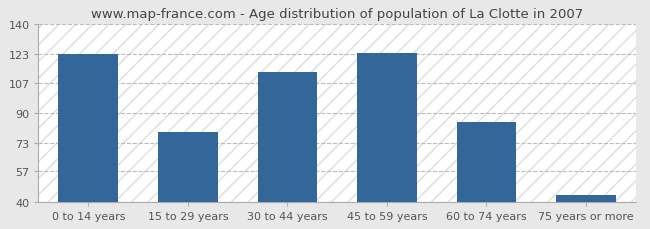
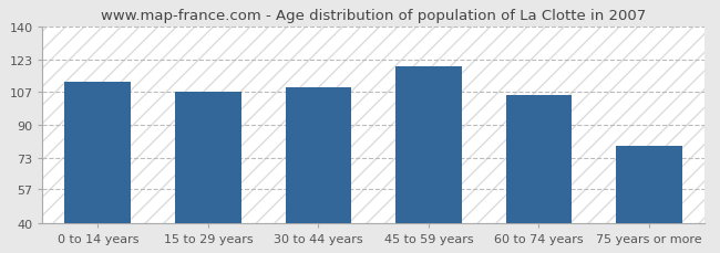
0 to 14 years: 123 -> 112
15 to 29 years: 79 -> 107
30 to 44 years: 113 -> 109
45 to 59 years: 124 -> 120
60 to 74 years: 85 -> 105
75 years or more: 44 -> 79
